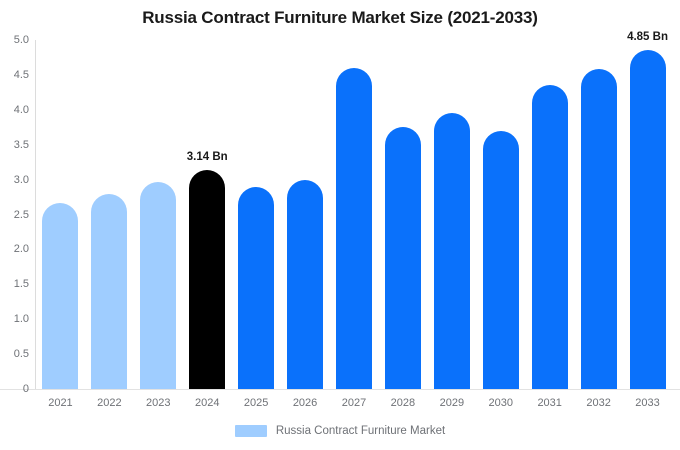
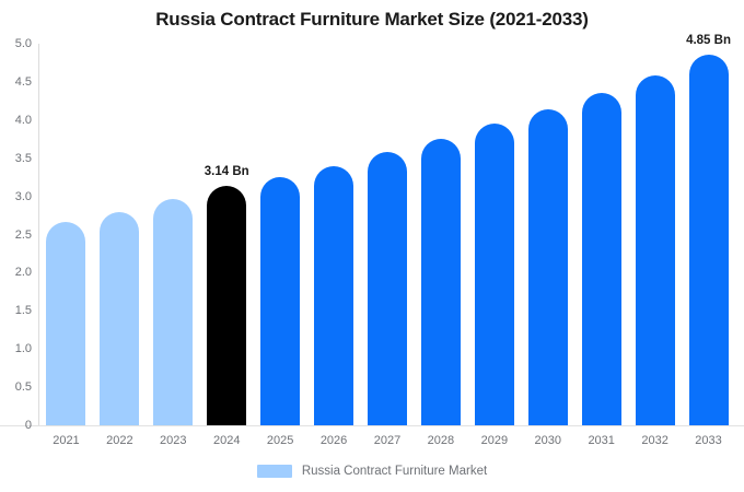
2025: 2.9 -> 3.2
2026: 3.0 -> 3.4
2027: 4.6 -> 3.6
2030: 3.7 -> 4.1
